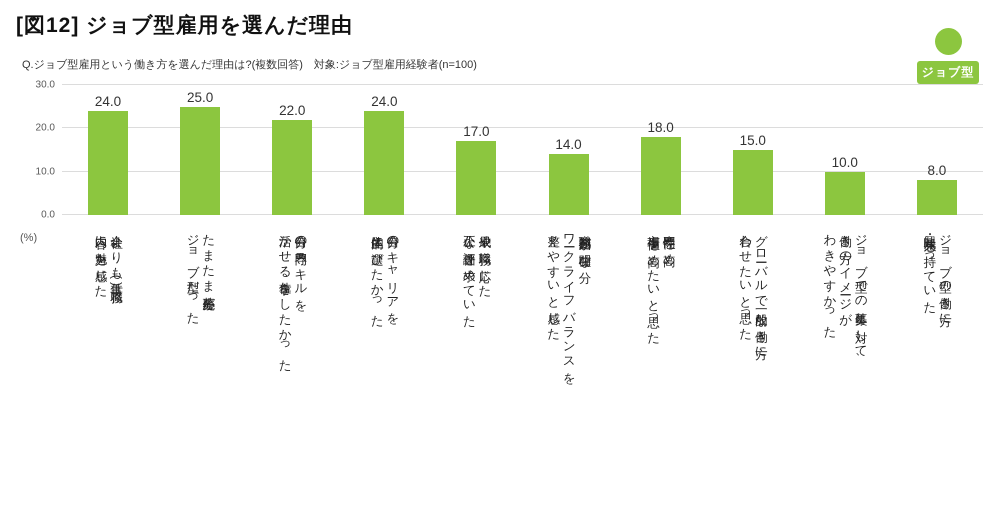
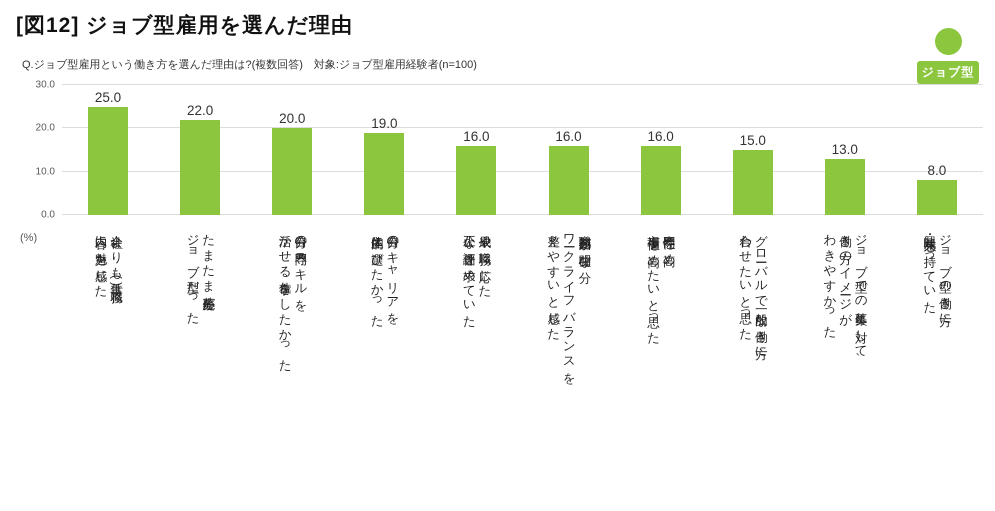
会社よりも仕事(職務) 内容に魅力を感じた: 24.0 -> 25.0
たまたま応募先が ジョブ型だった: 25.0 -> 22.0
自分の専門スキルを 活かせる仕事をしたかった: 22.0 -> 20.0
自分のキャリアを 主体的に選びたかった: 24.0 -> 19.0
成果や職務に応じた 公正な評価を求めていた: 17.0 -> 16.0
職務範囲が明確な分、 ワークライフバランスを 整えやすいと感じた: 14.0 -> 16.0
専門性を高め、 市場価値を高めたいと思った: 18.0 -> 16.0
ジョブ型での募集に対して、 働き方のイメージが わきやすかった: 10.0 -> 13.0
